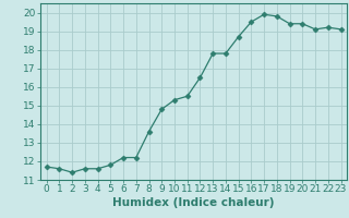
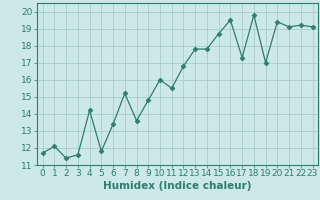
1: 11.6 -> 12.1
4: 11.6 -> 14.2
6: 12.2 -> 13.4
7: 12.2 -> 15.2
10: 15.3 -> 16.0
12: 16.5 -> 16.8
17: 19.9 -> 17.3
19: 19.4 -> 17.0
